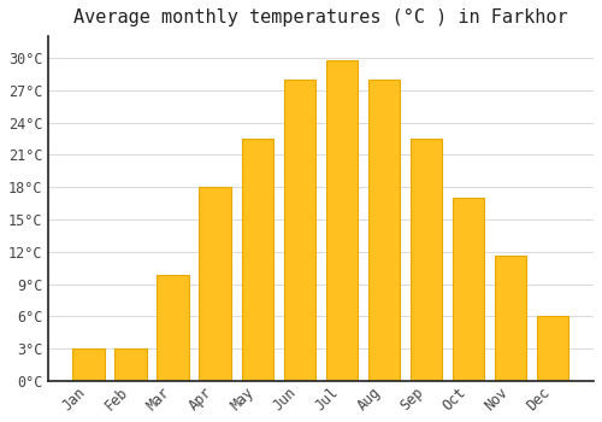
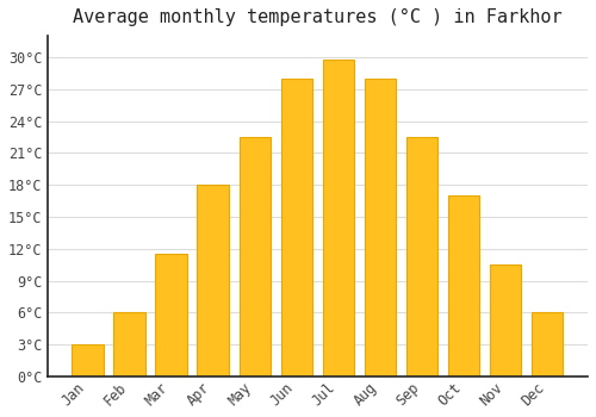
Feb: 3.0°C -> 6.0°C
Mar: 9.8°C -> 11.5°C
Nov: 11.6°C -> 10.5°C
